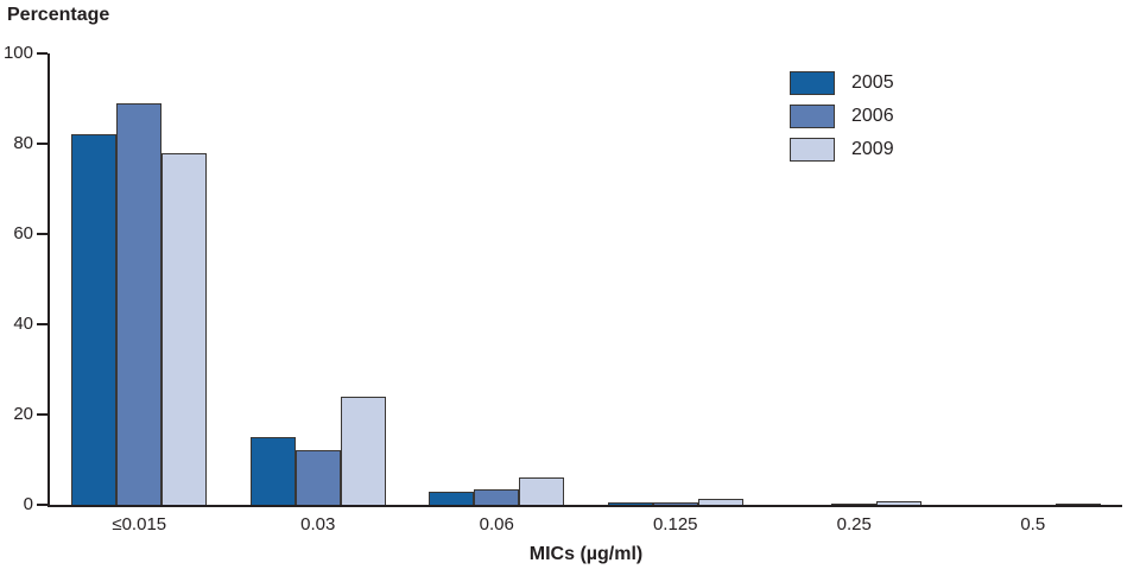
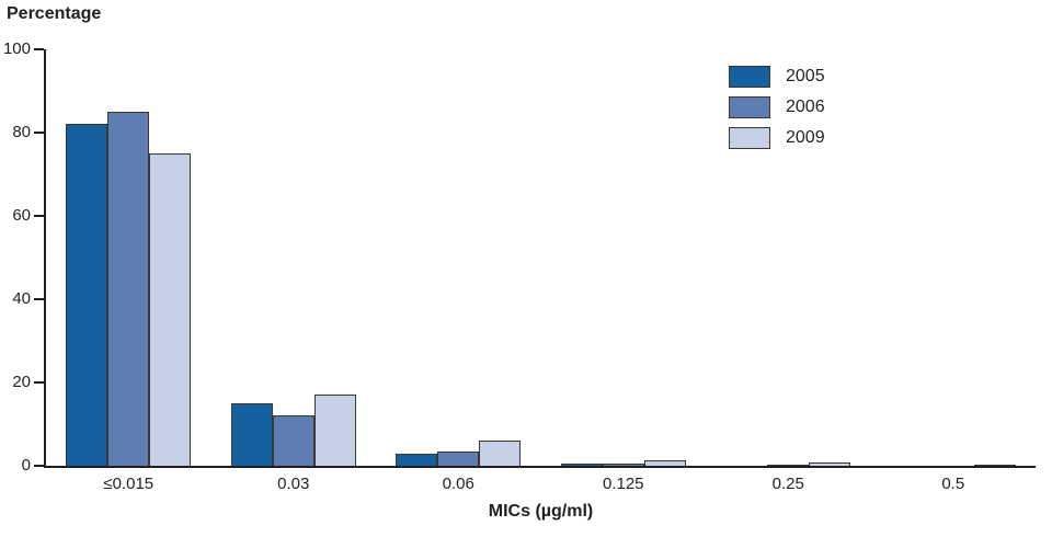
2006/≤0.015: 89 -> 85
2009/≤0.015: 78 -> 75
2009/0.03: 24 -> 17
